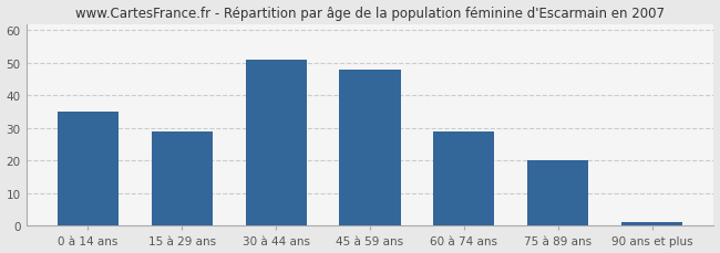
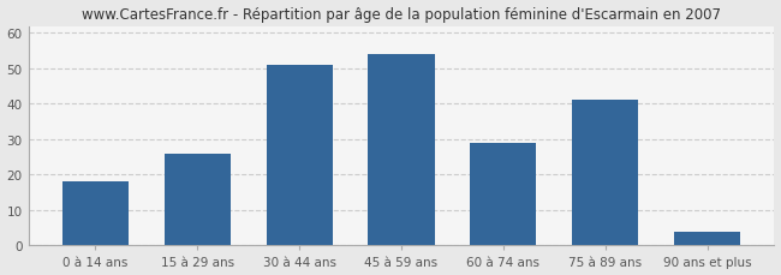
0 à 14 ans: 35 -> 18
15 à 29 ans: 29 -> 26
45 à 59 ans: 48 -> 54
75 à 89 ans: 20 -> 41
90 ans et plus: 1 -> 4
